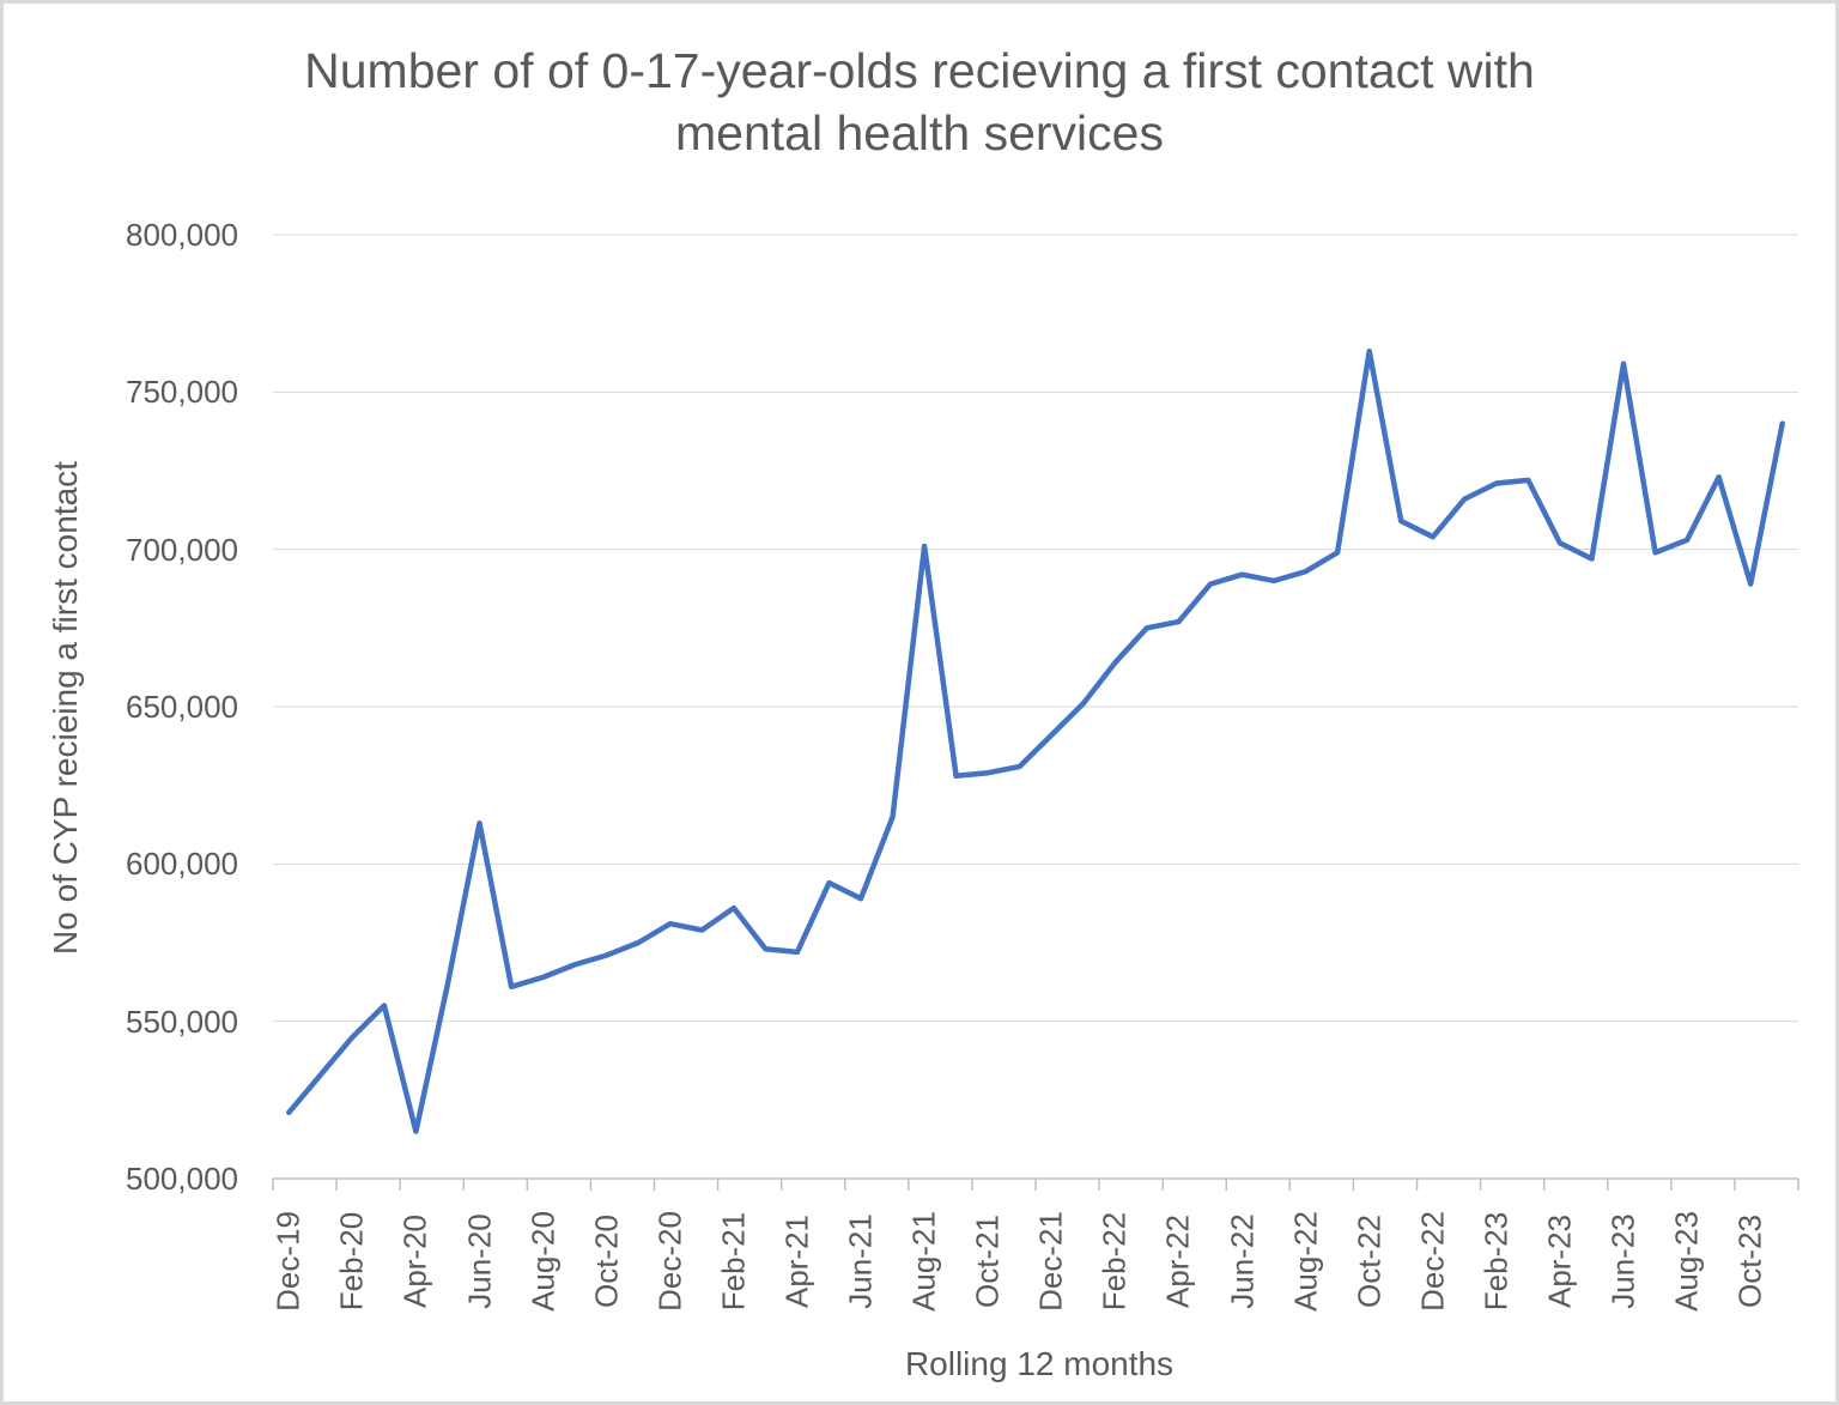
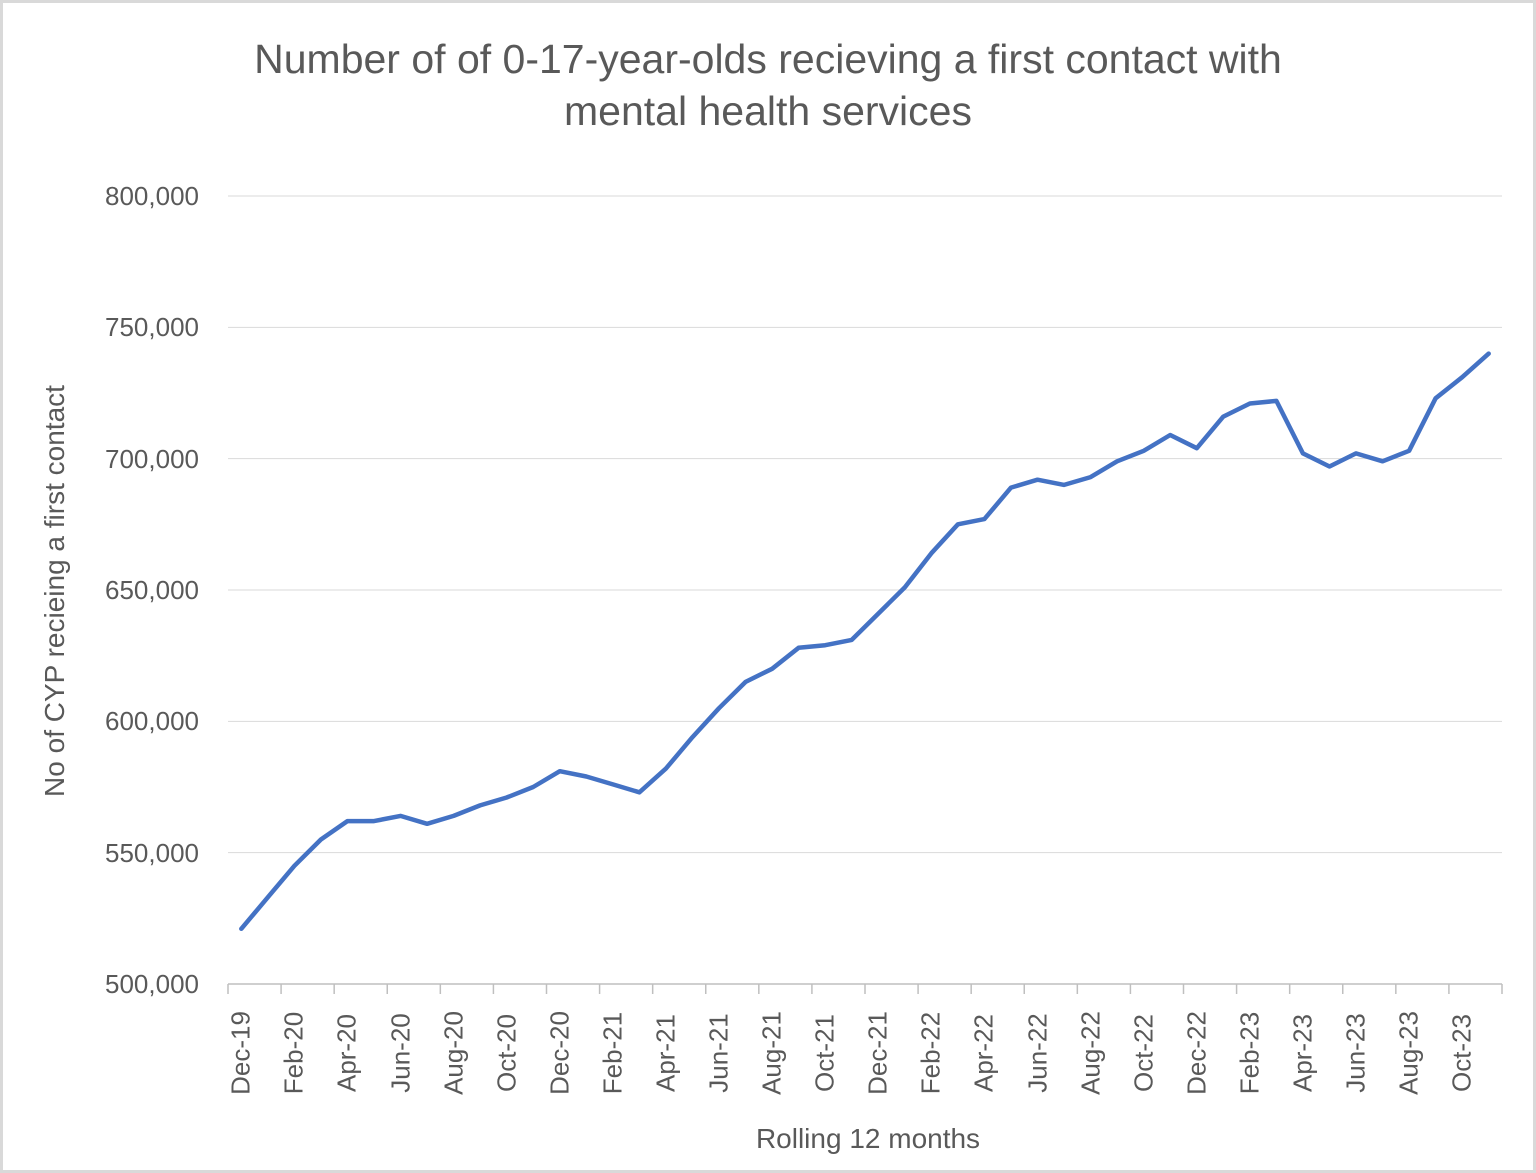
Apr-20: 515000 -> 562000
Jun-20: 613000 -> 564000
Feb-21: 586000 -> 576000
Apr-21: 572000 -> 582000
Jun-21: 589000 -> 605000
Aug-21: 701000 -> 620000
Oct-22: 763000 -> 703000
Jun-23: 759000 -> 702000
Oct-23: 689000 -> 731000
